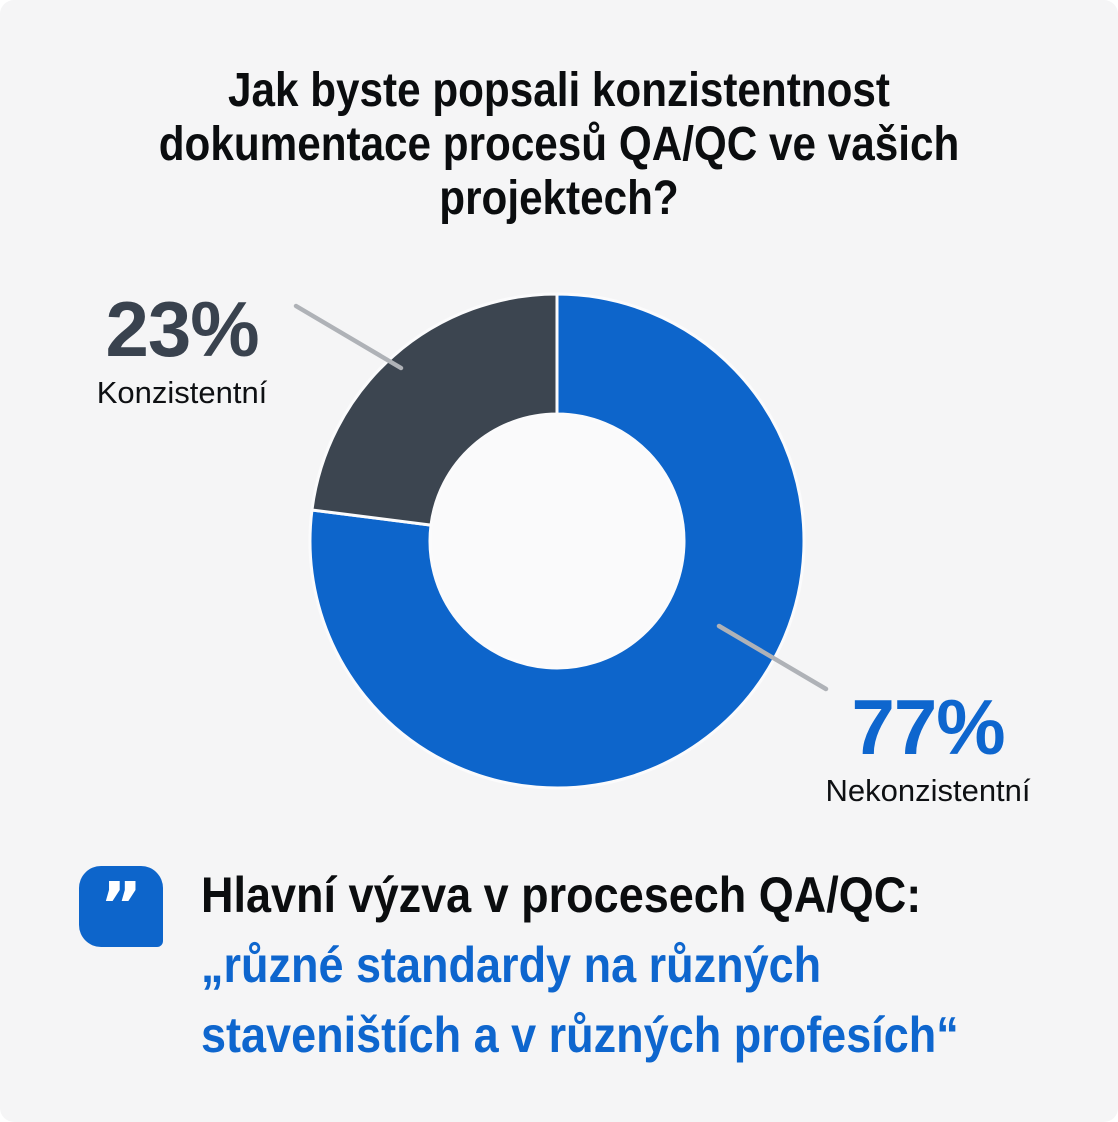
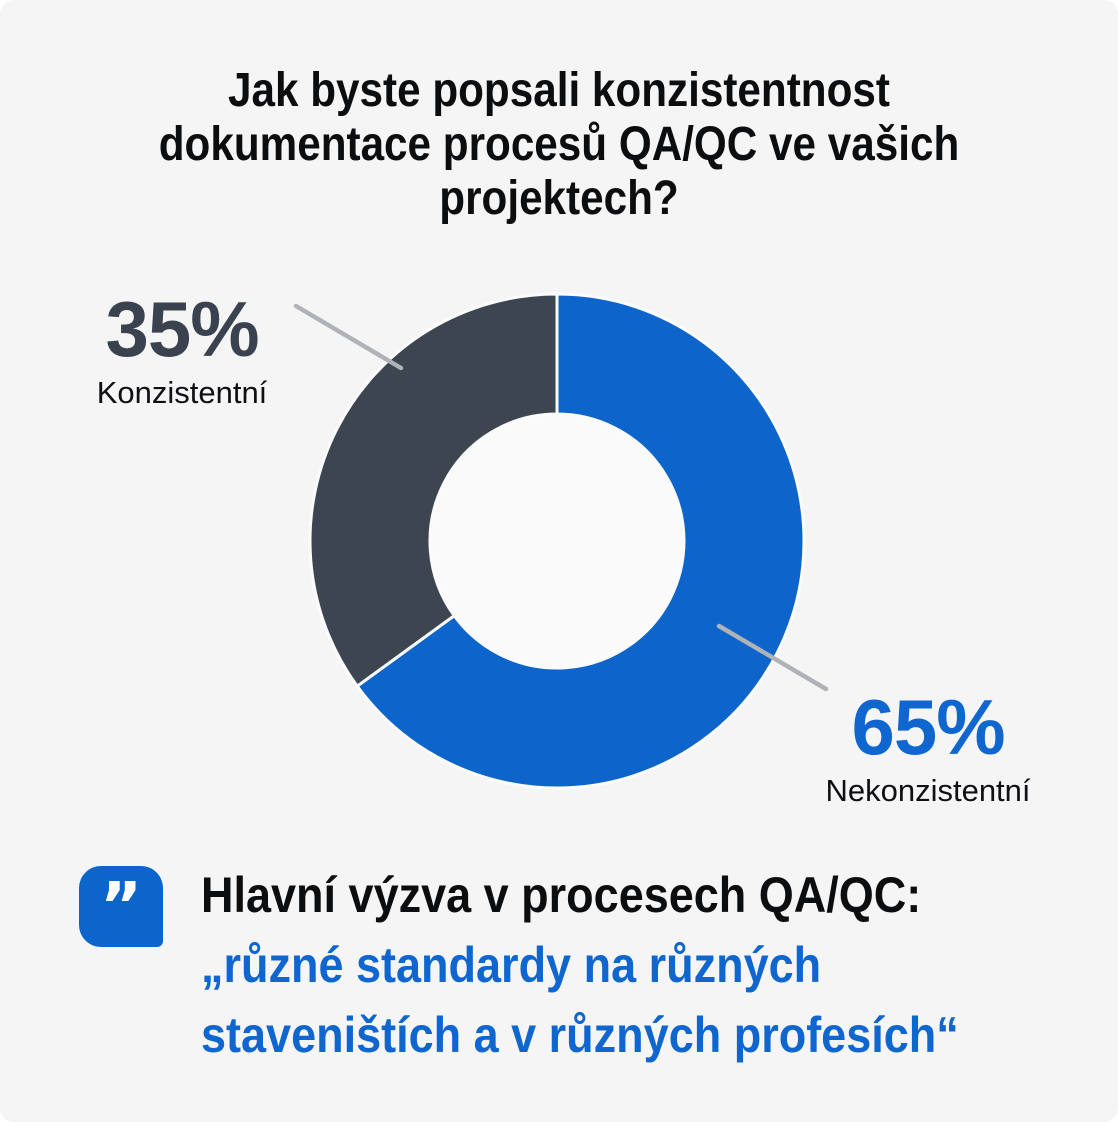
Nekonzistentní: 77% -> 65%
Konzistentní: 23% -> 35%
